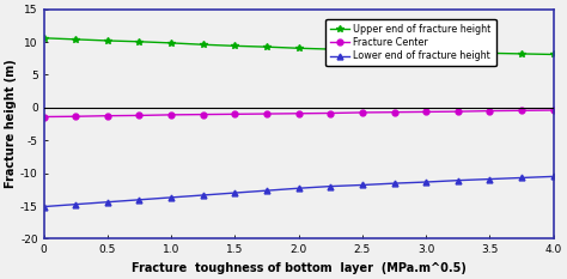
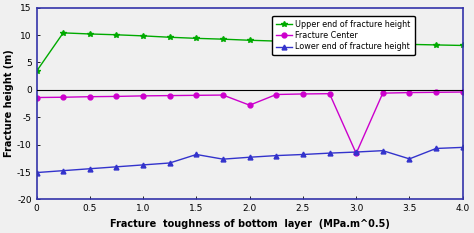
Upper end of fracture height/0: 10.6 -> 3.4
Lower end of fracture height/1.5: -13.0 -> -11.8
Fracture Center/2.0: -0.9 -> -2.8
Fracture Center/3.0: -0.7 -> -11.6
Lower end of fracture height/3.5: -10.9 -> -12.6
